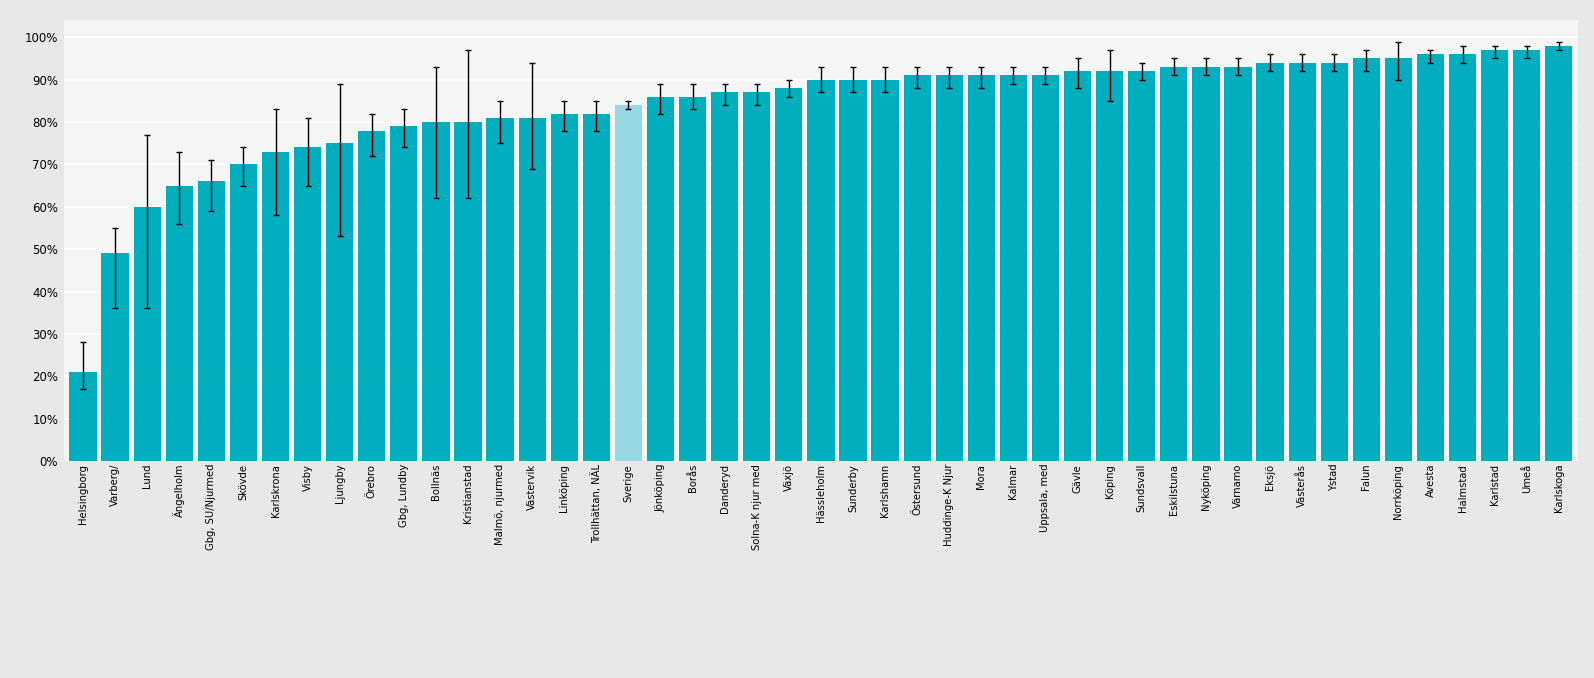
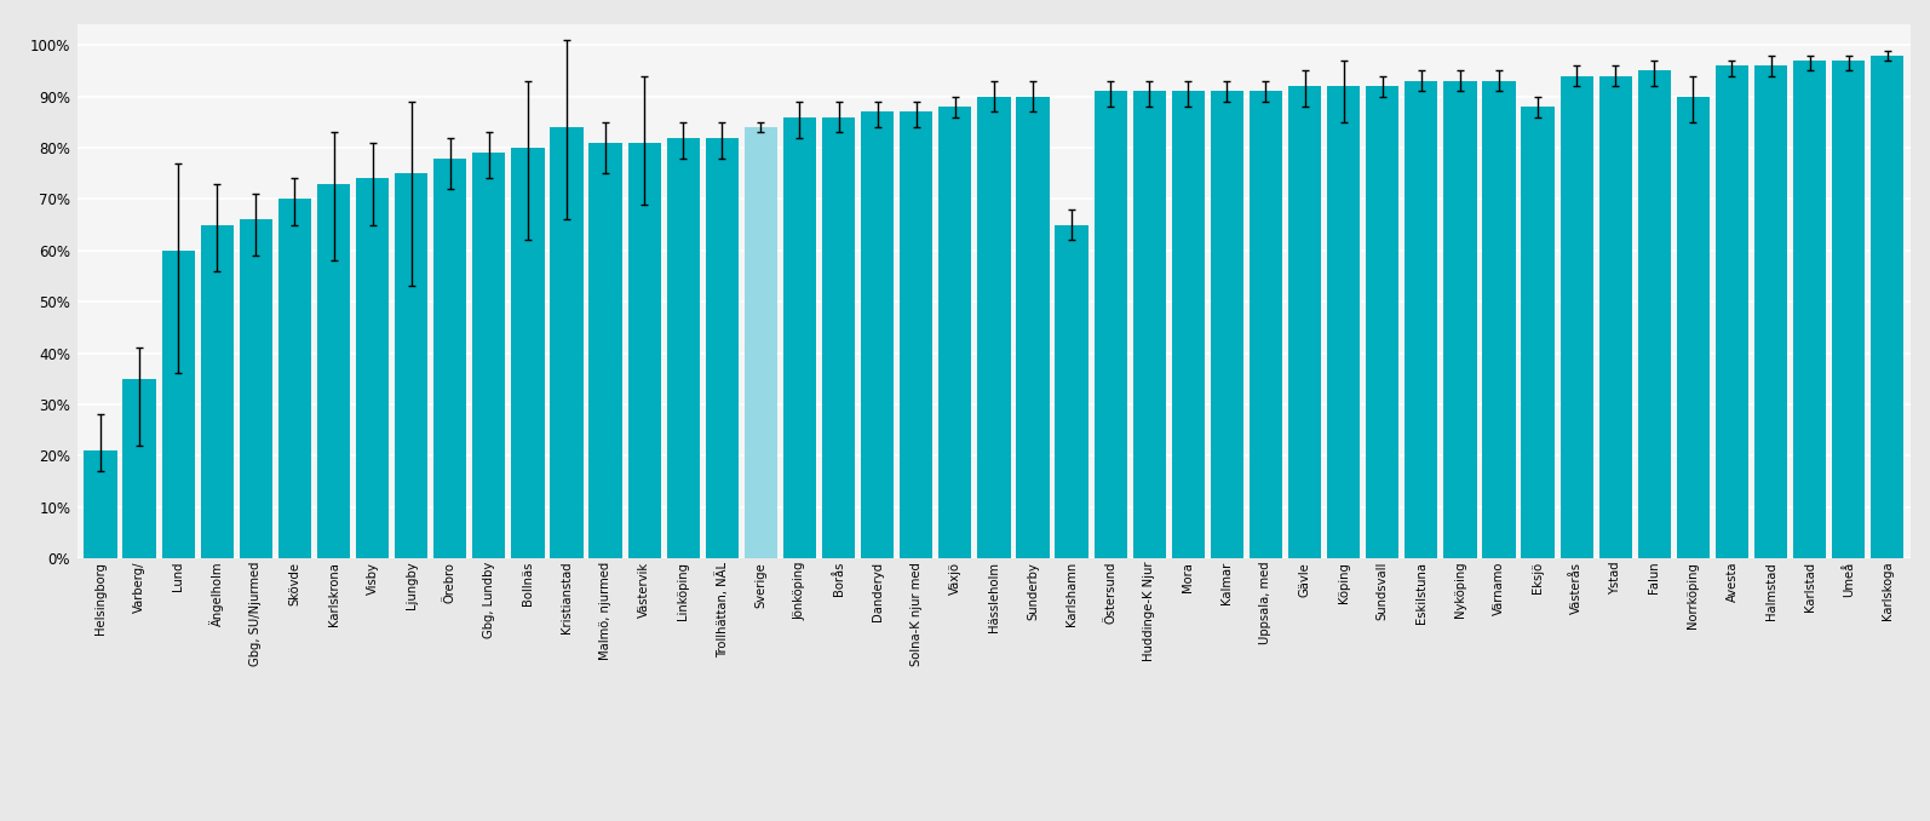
Varberg/: 49% -> 35%
Kristianstad: 80% -> 84%
Karlshamn: 90% -> 65%
Eksjö: 94% -> 88%
Norrköping: 95% -> 90%
